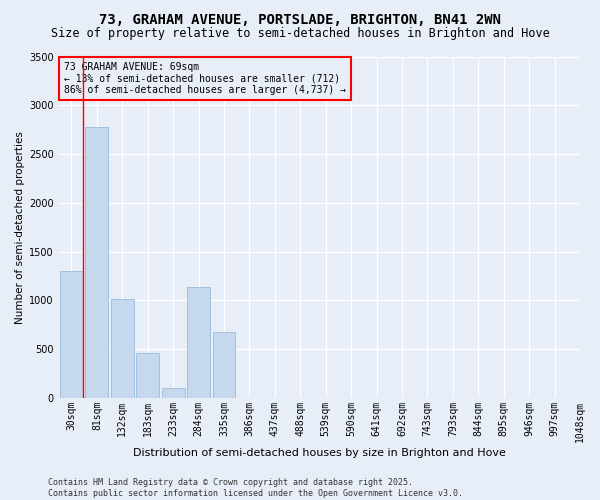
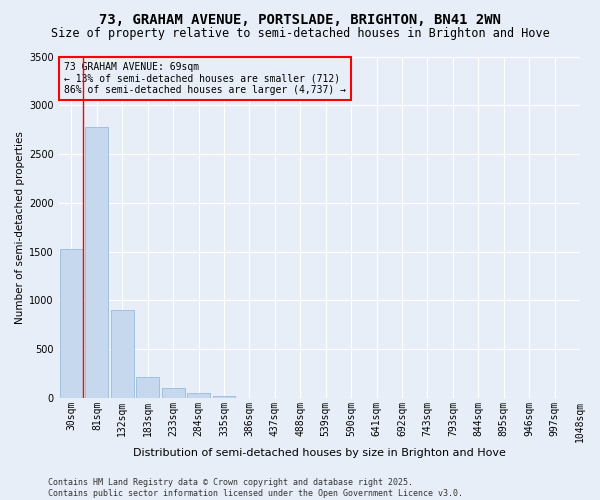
30sqm: 1300 -> 1530
132sqm: 1020 -> 900
183sqm: 460 -> 220
284sqm: 1140 -> 50
335sqm: 680 -> 20
